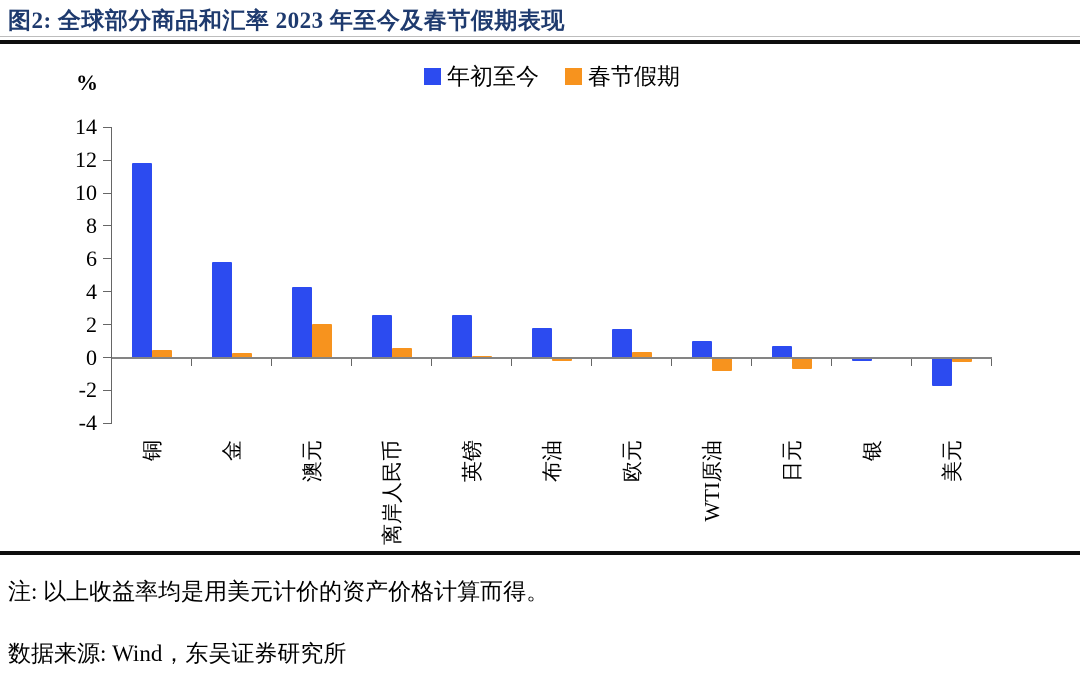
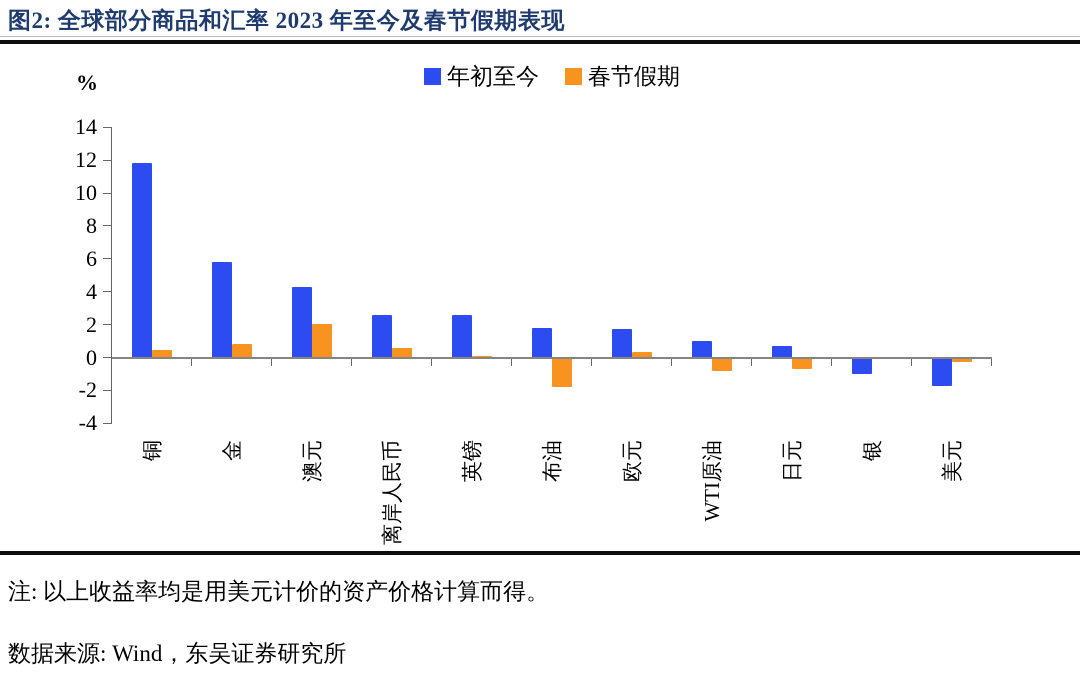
春节假期/金: 0.3 -> 0.9
春节假期/布油: -0.2 -> -1.8
年初至今/银: -0.2 -> -1.0
